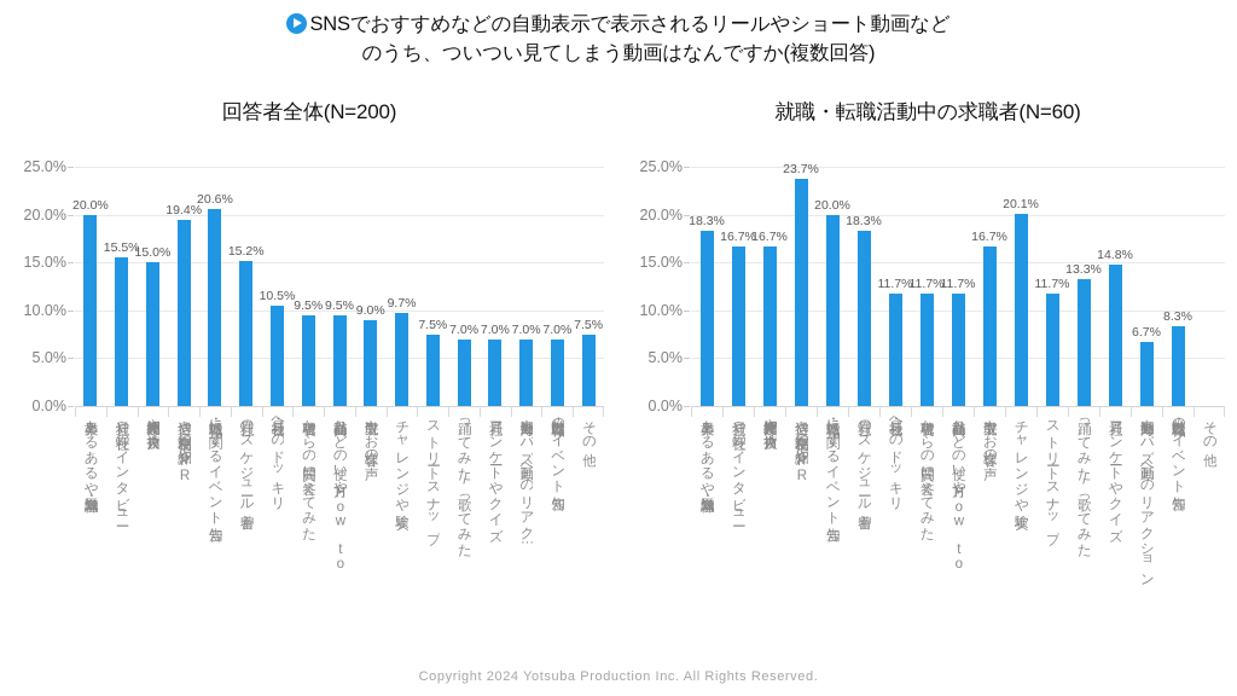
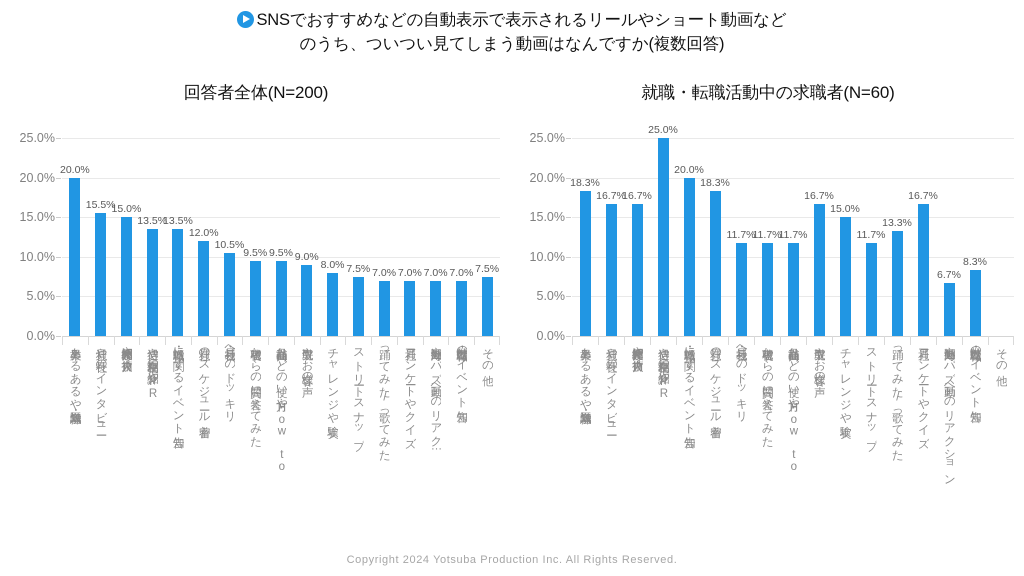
回答者全体(N=200)/待遇や福利厚生の紹介やPR: 19.4% -> 13.5%
回答者全体(N=200)/就職・転職に関するイベント告知: 20.6% -> 13.5%
回答者全体(N=200)/社員のスケジュール密着: 15.2% -> 12.0%
回答者全体(N=200)/チャレンジや実験: 9.7% -> 8.0%
就職・転職活動中の求職者(N=60)/待遇や福利厚生の紹介やPR: 23.7% -> 25.0%
就職・転職活動中の求職者(N=60)/チャレンジや実験: 20.1% -> 15.0%
就職・転職活動中の求職者(N=60)/社員アンケートやクイズ: 14.8% -> 16.7%
